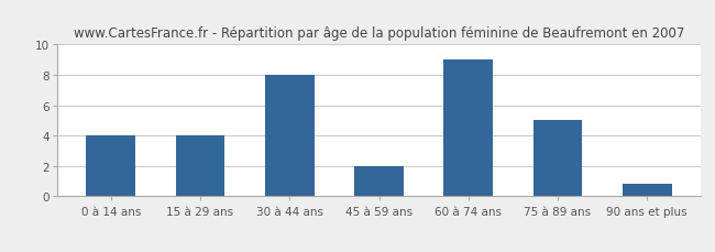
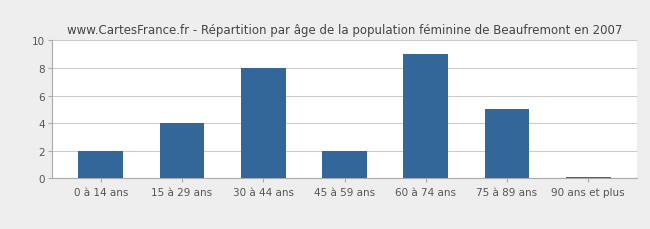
0 à 14 ans: 4.0 -> 2.0
90 ans et plus: 0.8 -> 0.1
